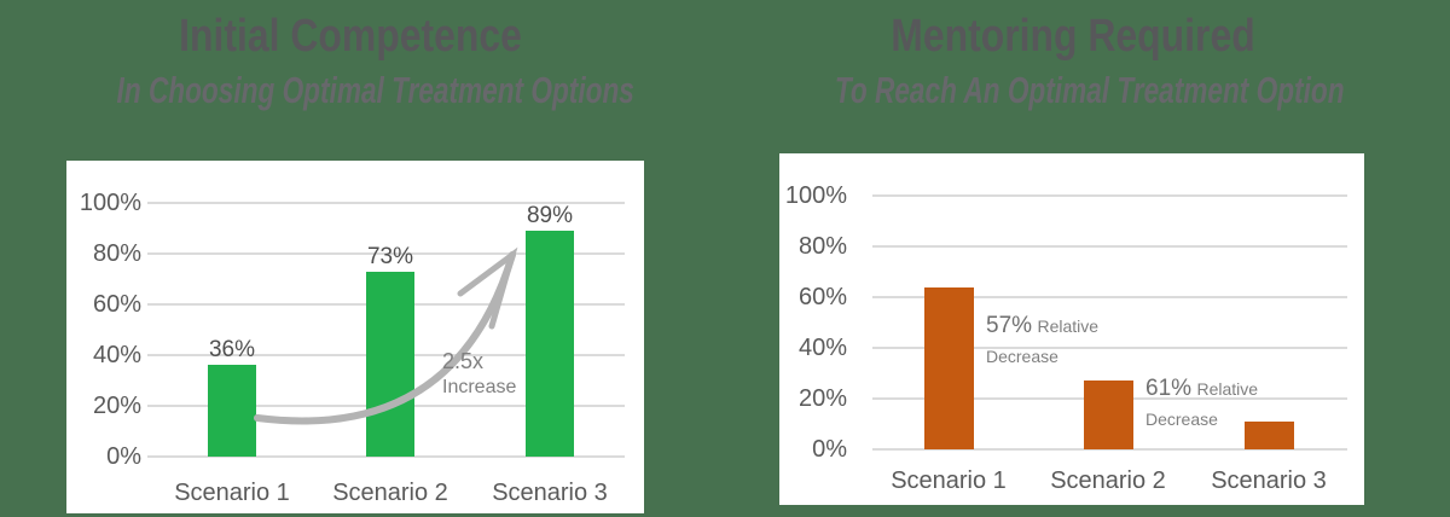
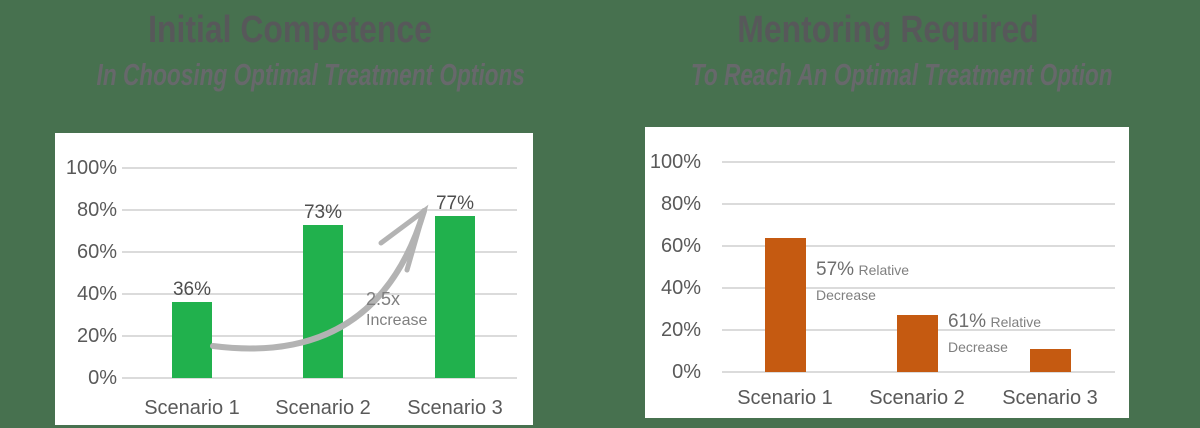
Initial Competence/Scenario 3: 89% -> 77%
